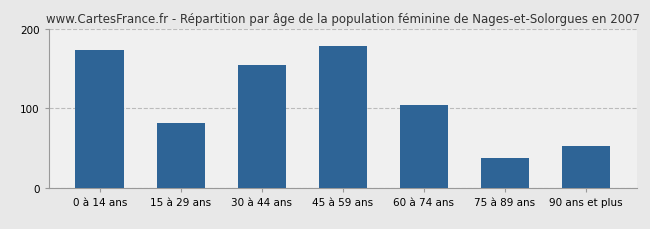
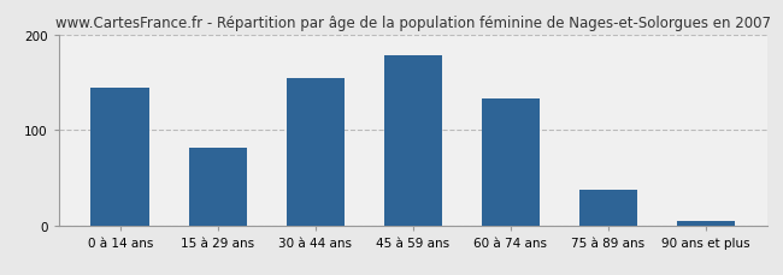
0 à 14 ans: 174 -> 145
60 à 74 ans: 104 -> 133
90 ans et plus: 52 -> 5
